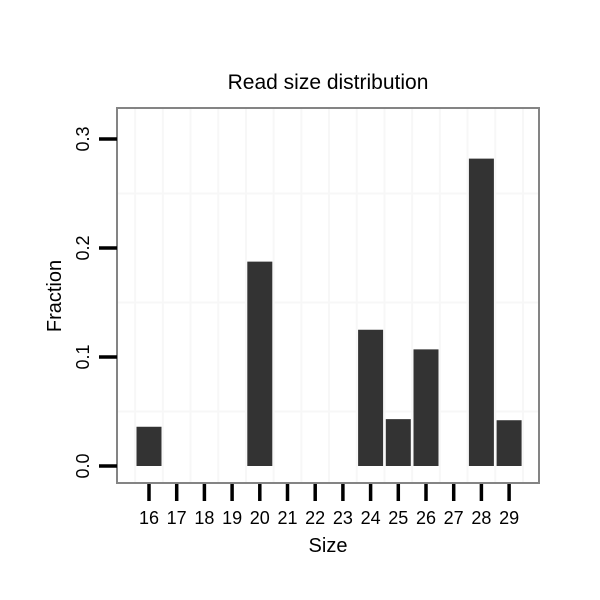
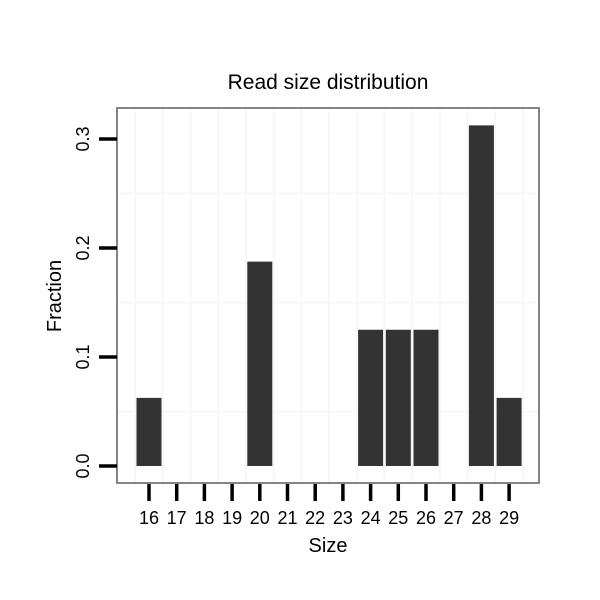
16: 0.036 -> 0.062
25: 0.043 -> 0.125
26: 0.107 -> 0.125
28: 0.282 -> 0.312
29: 0.042 -> 0.062
